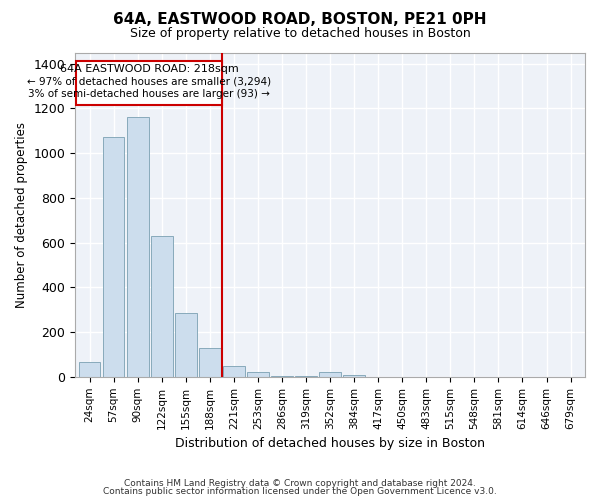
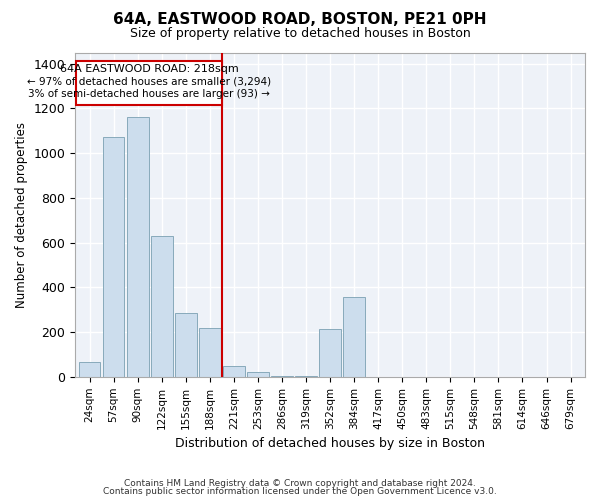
188sqm: 130 -> 220
352sqm: 20 -> 215
384sqm: 10 -> 355
